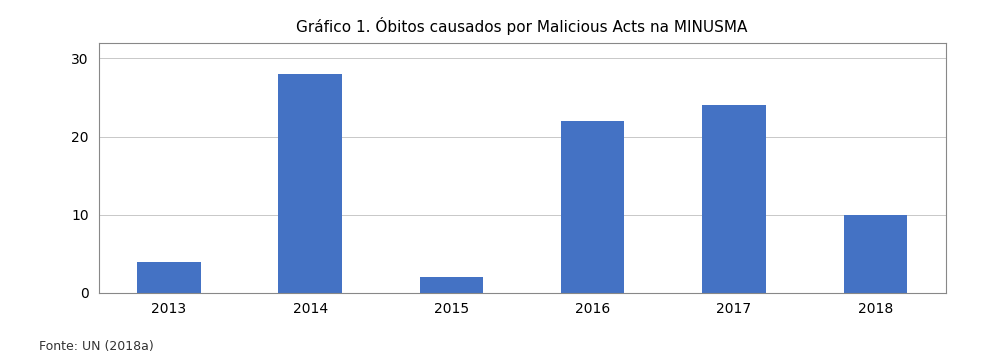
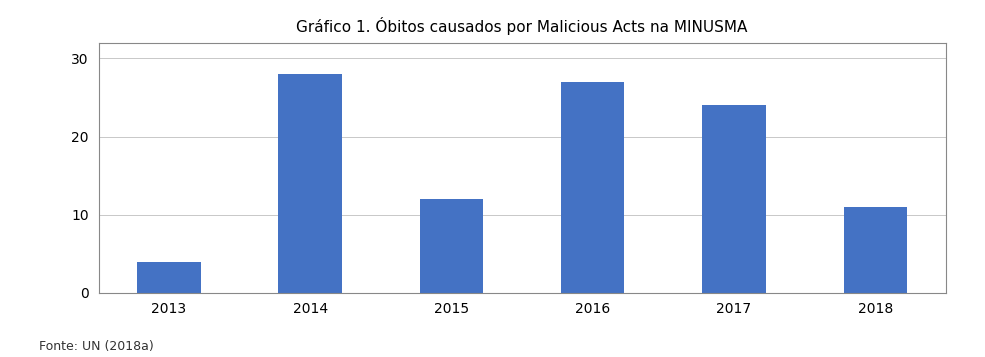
2015: 2 -> 12
2016: 22 -> 27
2018: 10 -> 11
